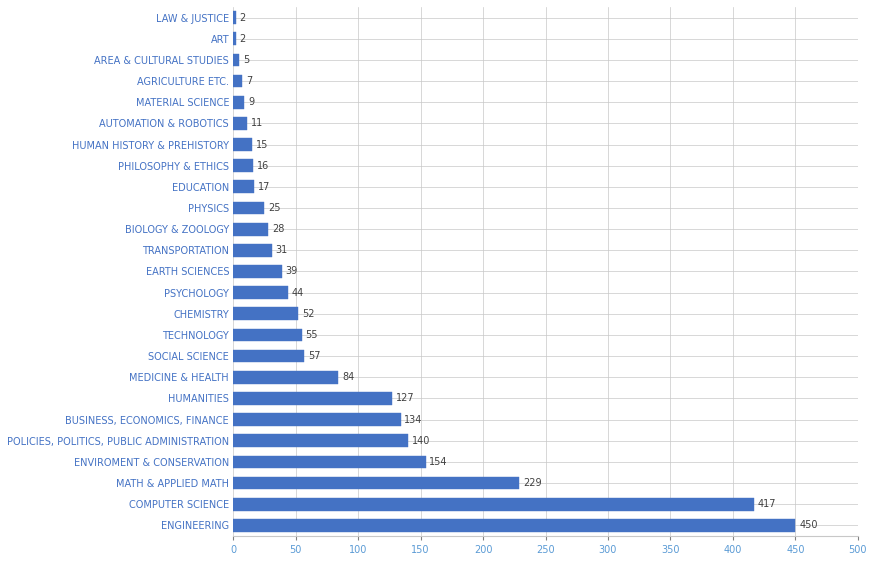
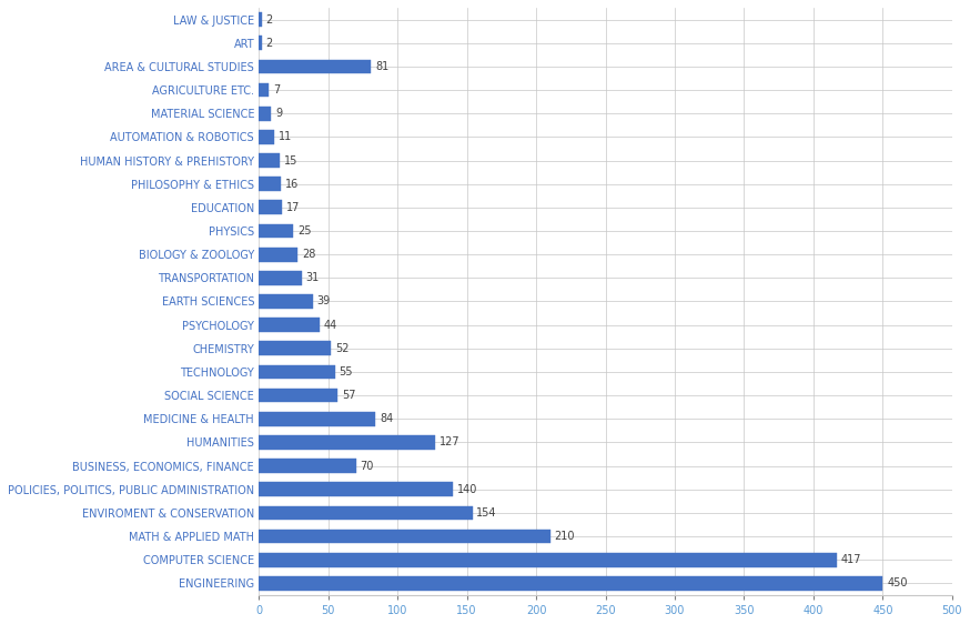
AREA & CULTURAL STUDIES: 5 -> 81
BUSINESS, ECONOMICS, FINANCE: 134 -> 70
MATH & APPLIED MATH: 229 -> 210
